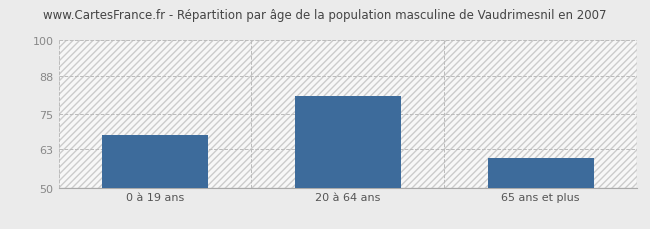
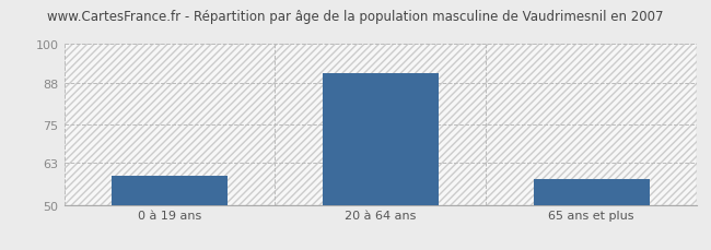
0 à 19 ans: 68 -> 59
20 à 64 ans: 81 -> 91
65 ans et plus: 60 -> 58
